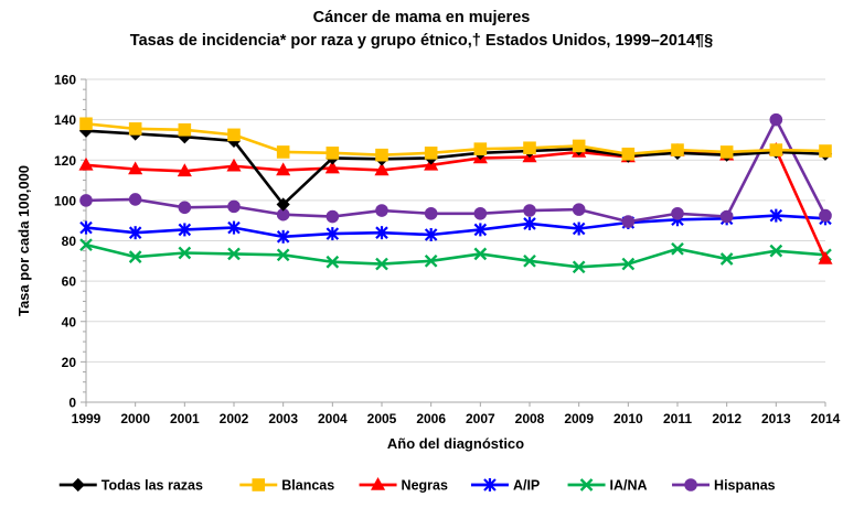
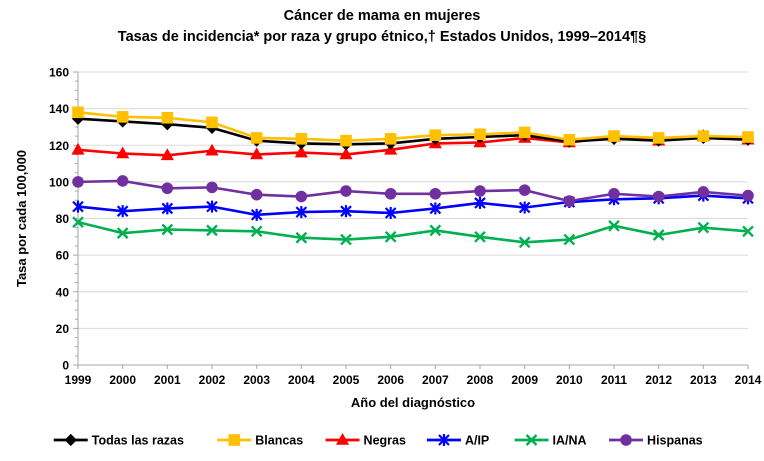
Todas las razas/2003: 98 -> 122
Hispanas/2013: 140 -> 94
Negras/2014: 71 -> 123
